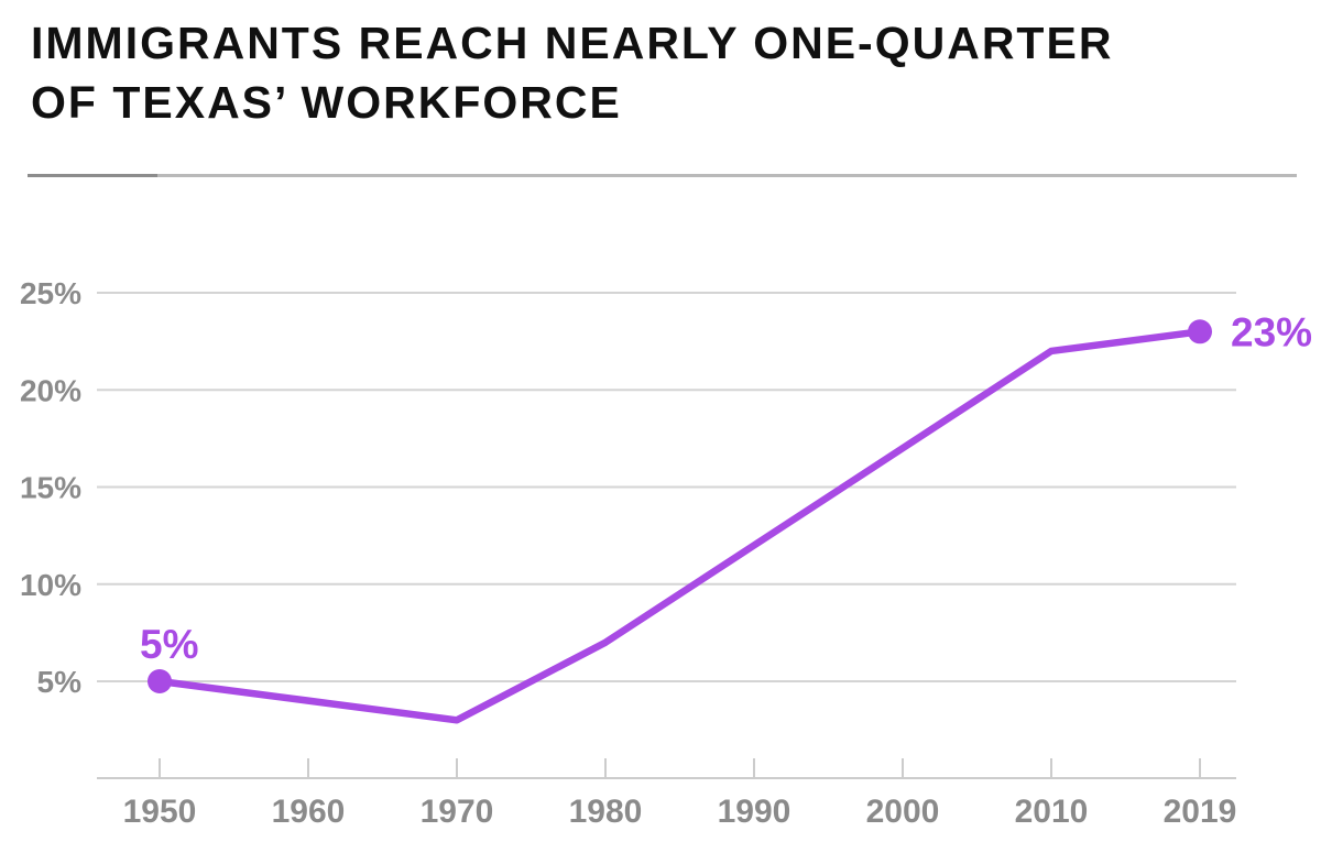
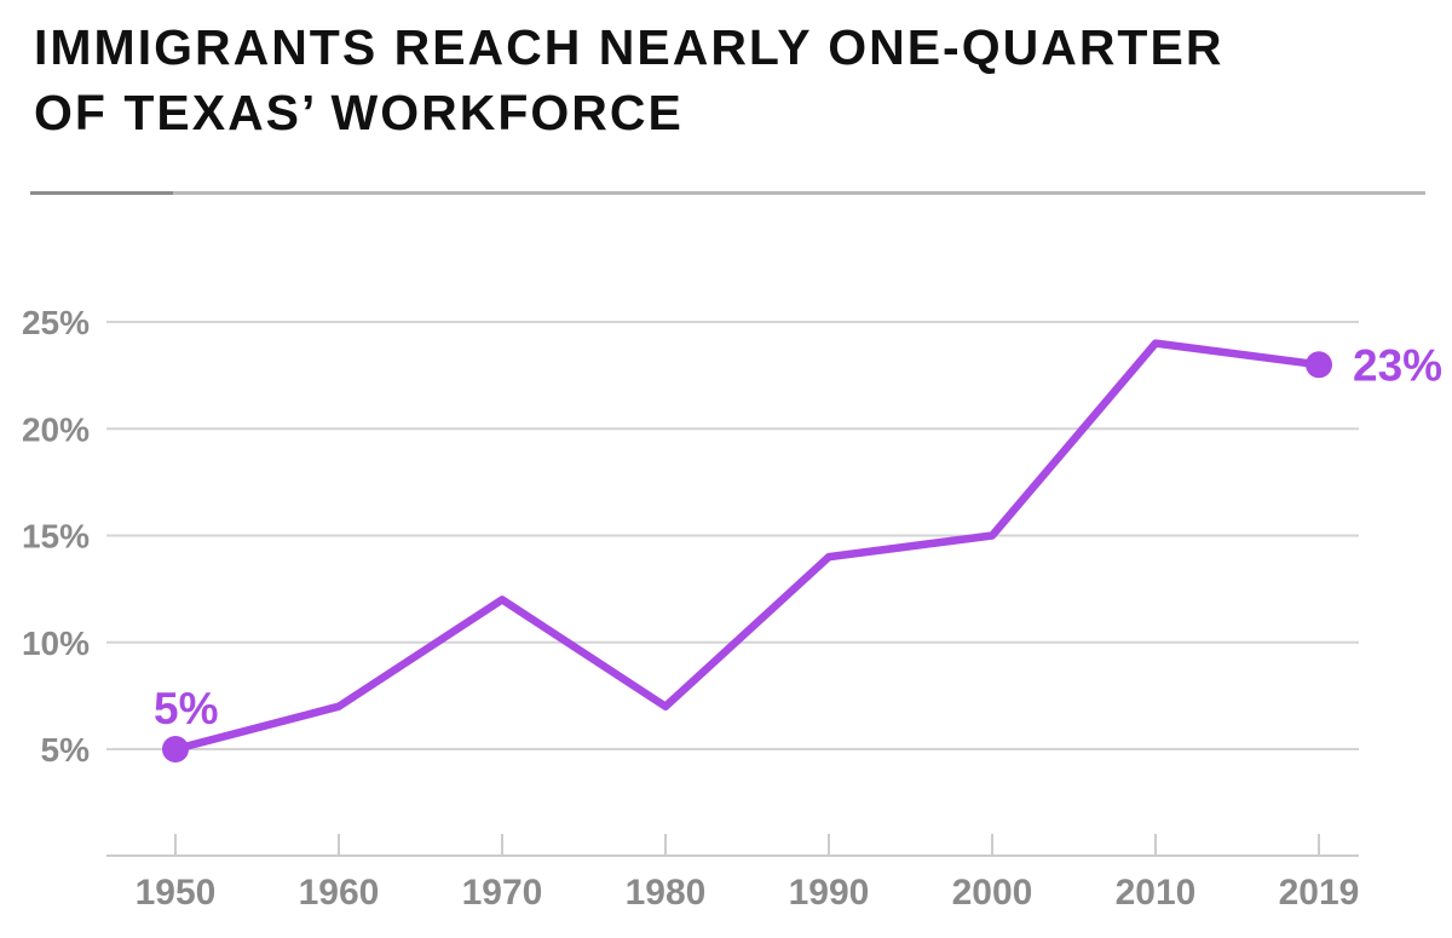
1960: 4% -> 7%
1970: 3% -> 12%
1990: 12% -> 14%
2000: 17% -> 15%
2010: 22% -> 24%
